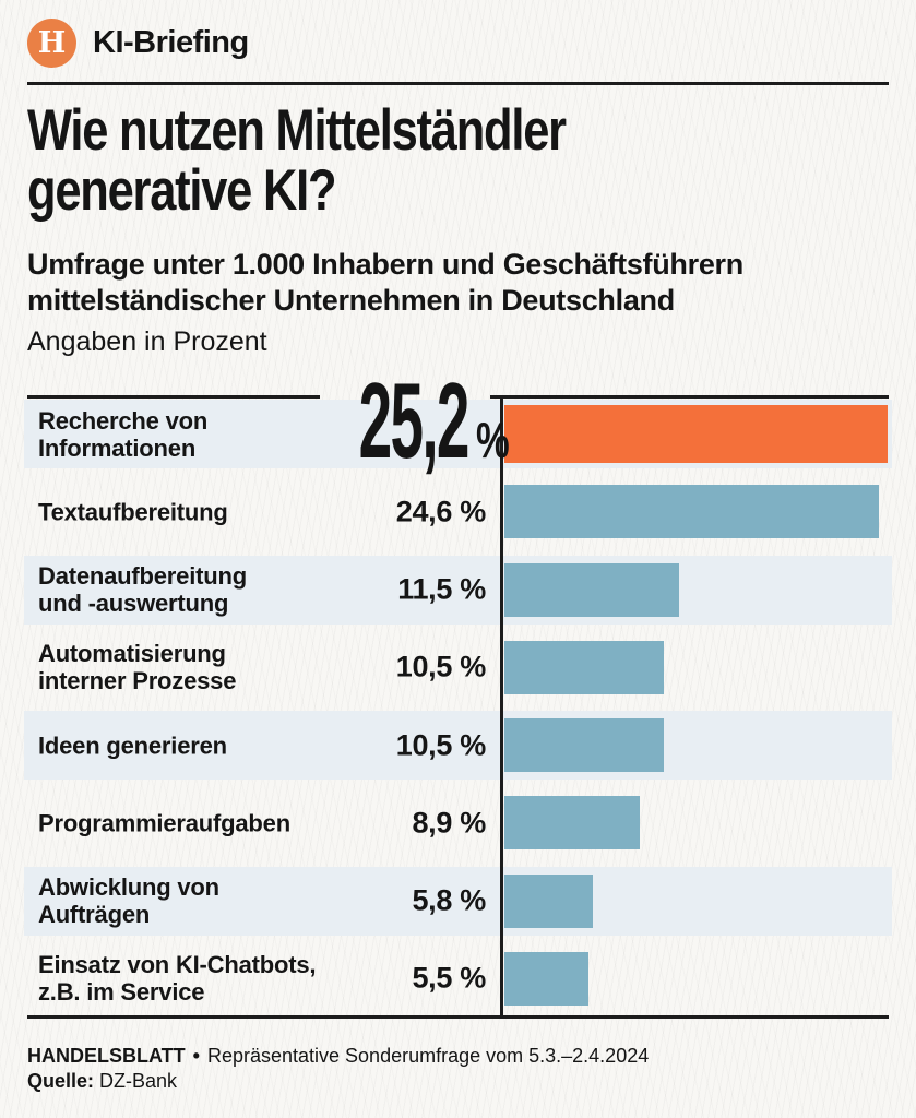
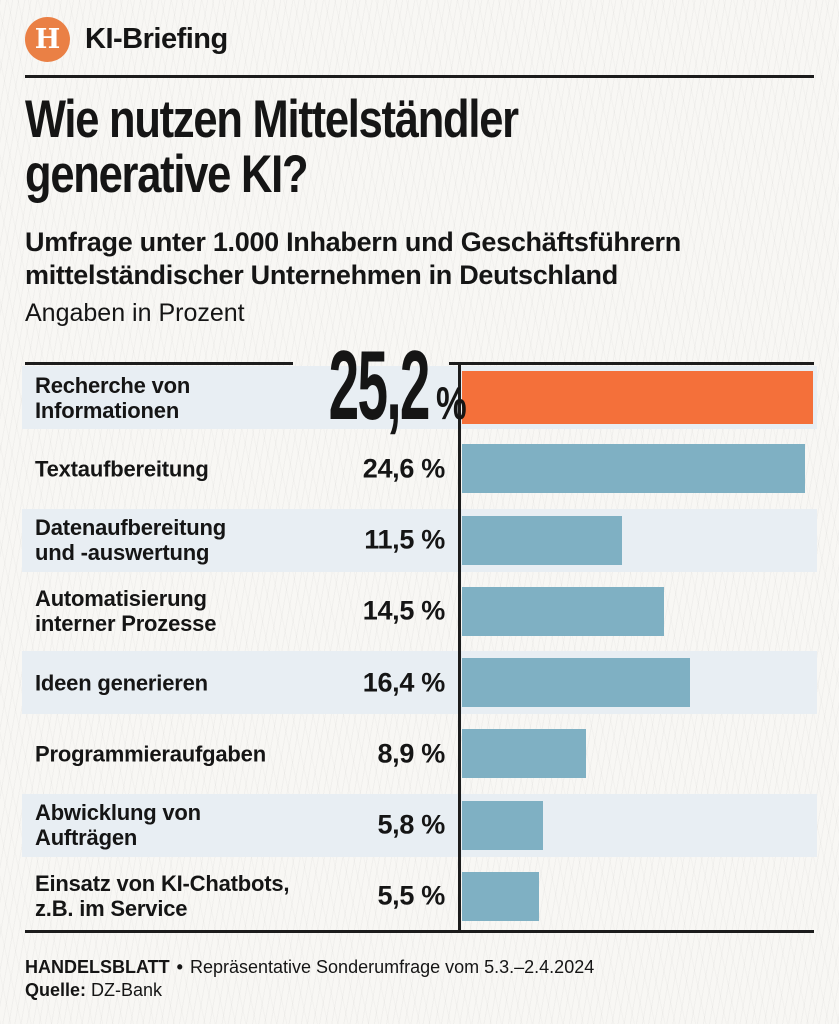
Automatisierung interner Prozesse: 10,5 -> 14,5
Ideen generieren: 10,5 -> 16,4
